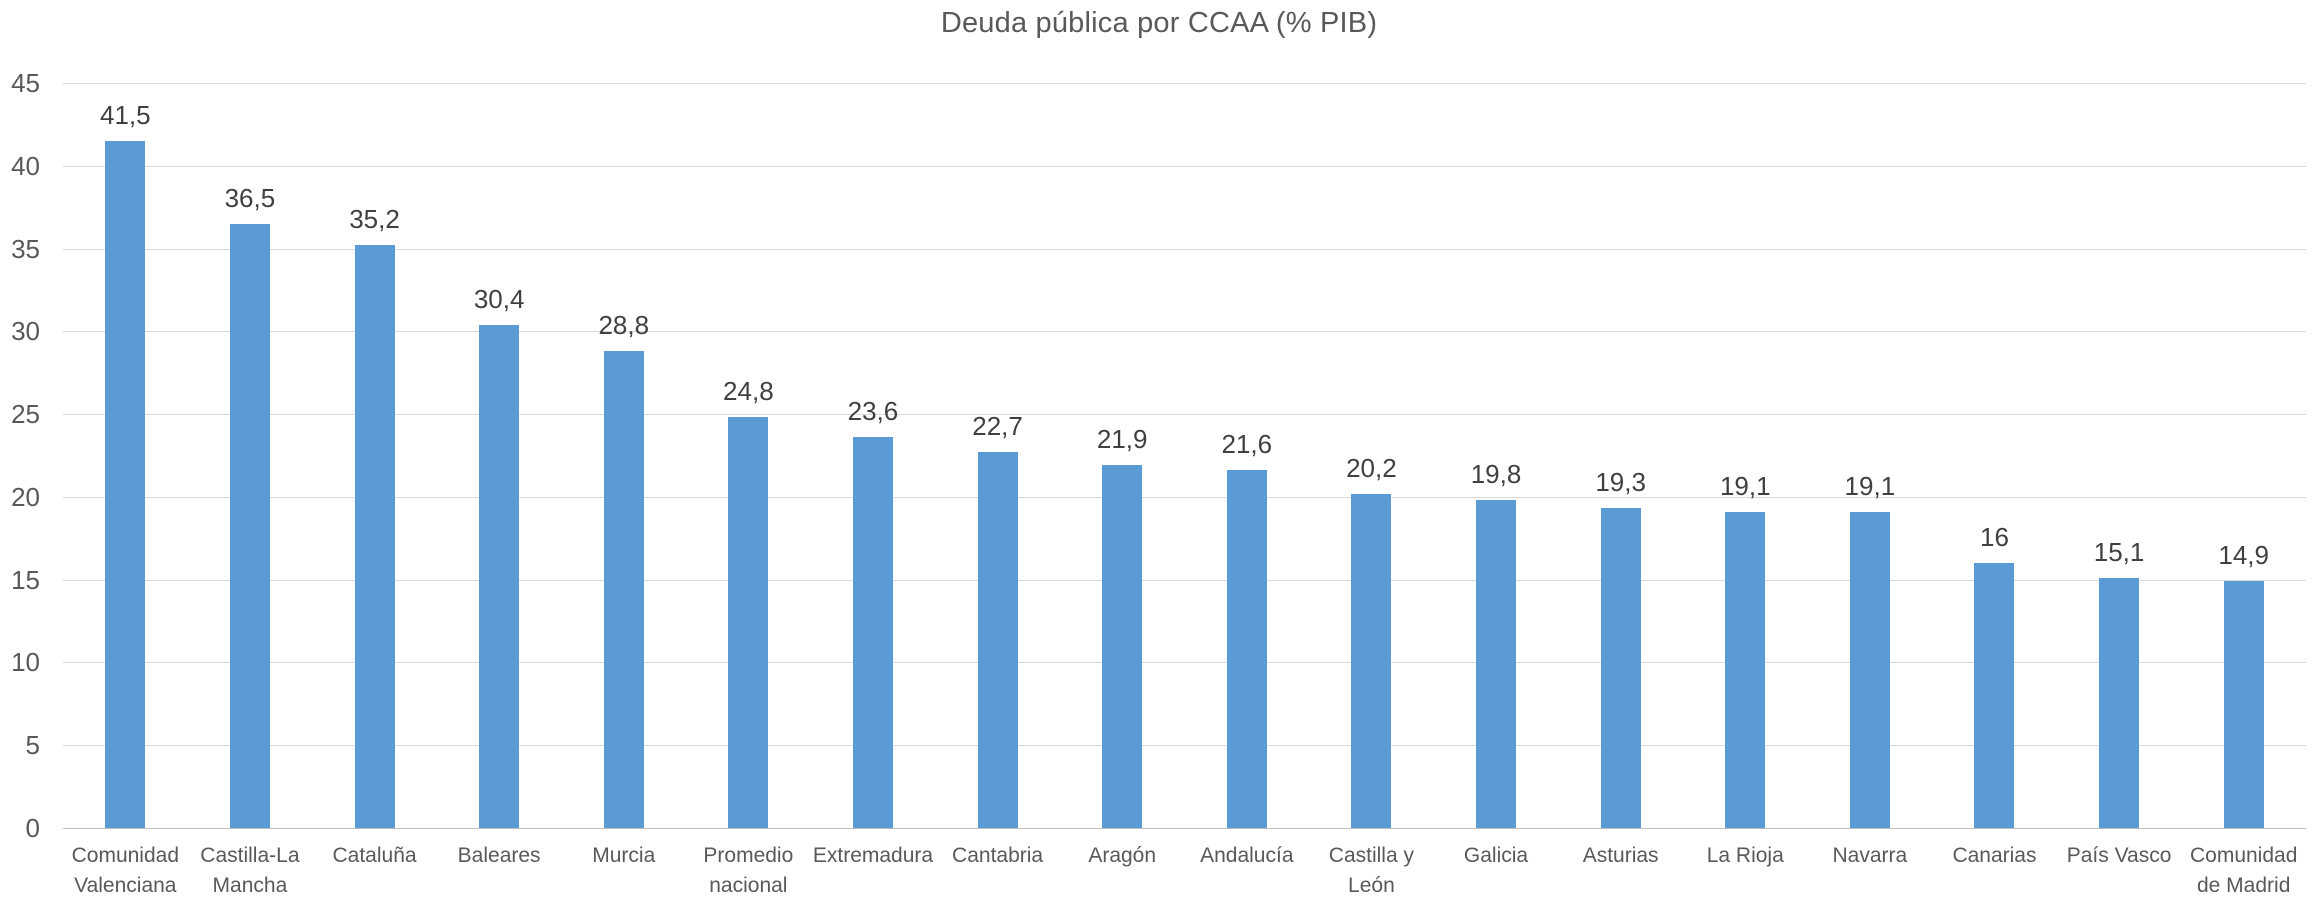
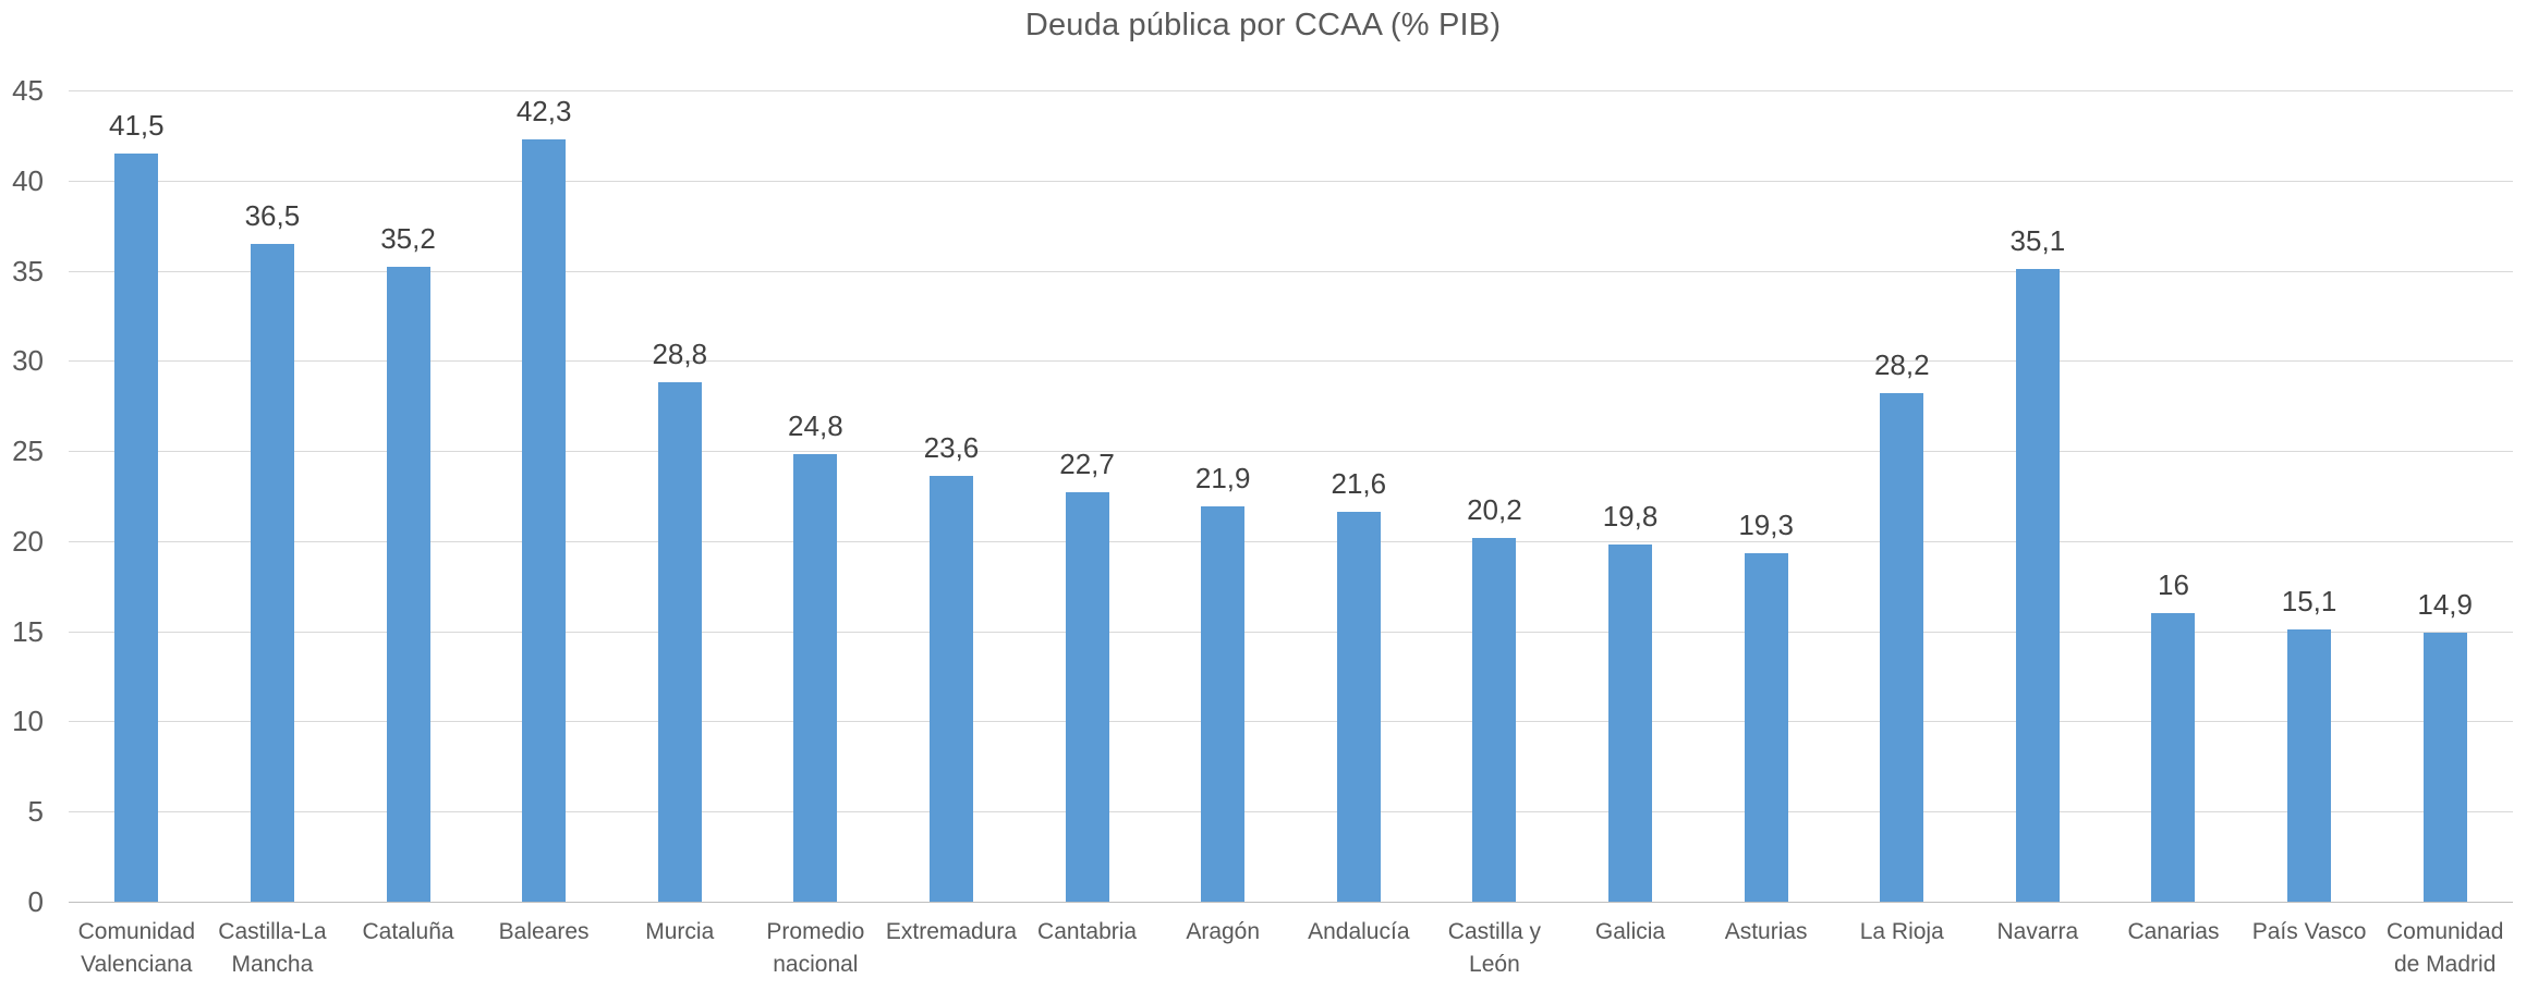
Baleares: 30,4 -> 42,3
La Rioja: 19,1 -> 28,2
Navarra: 19,1 -> 35,1
